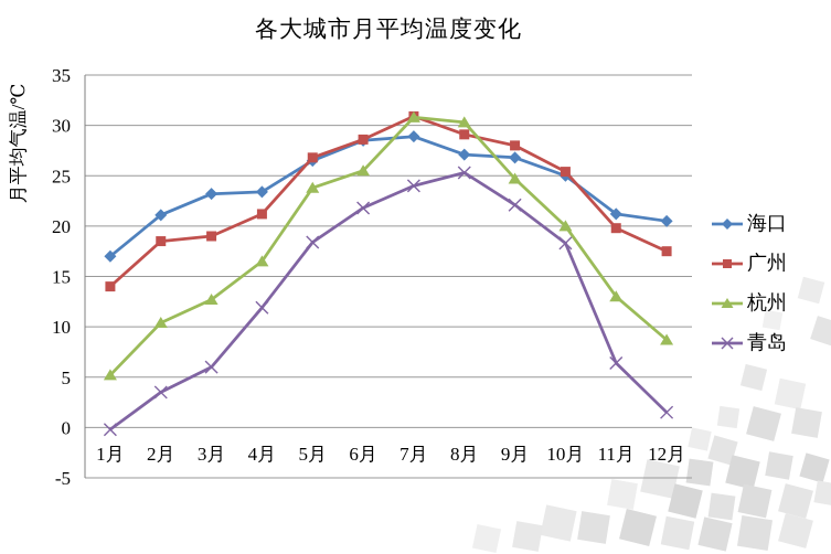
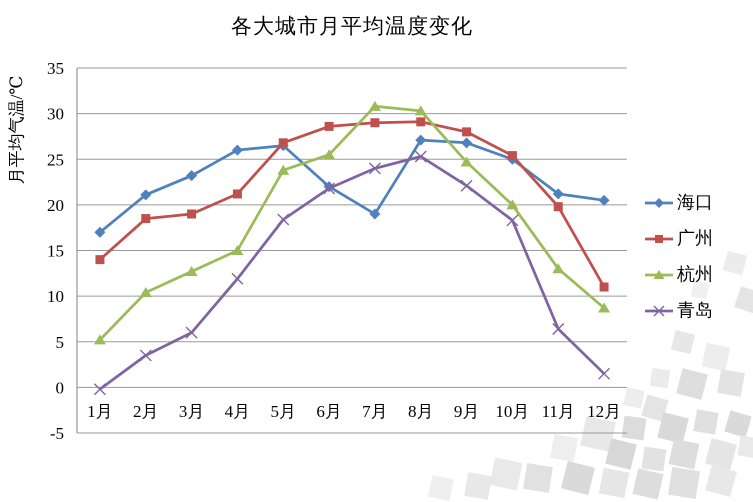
海口/4月: 23 -> 26
杭州/4月: 16 -> 15
海口/6月: 28 -> 22
海口/7月: 29 -> 19
广州/7月: 31 -> 29
广州/12月: 18 -> 11
